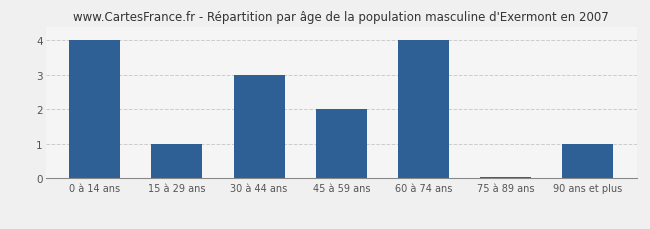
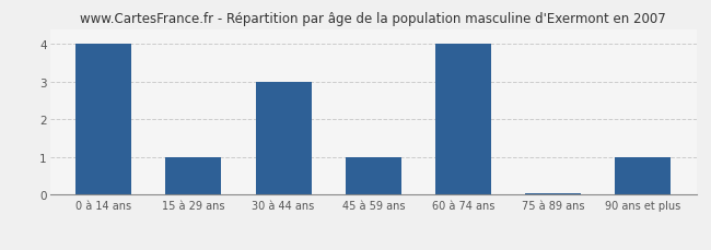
45 à 59 ans: 2.00 -> 1.00
